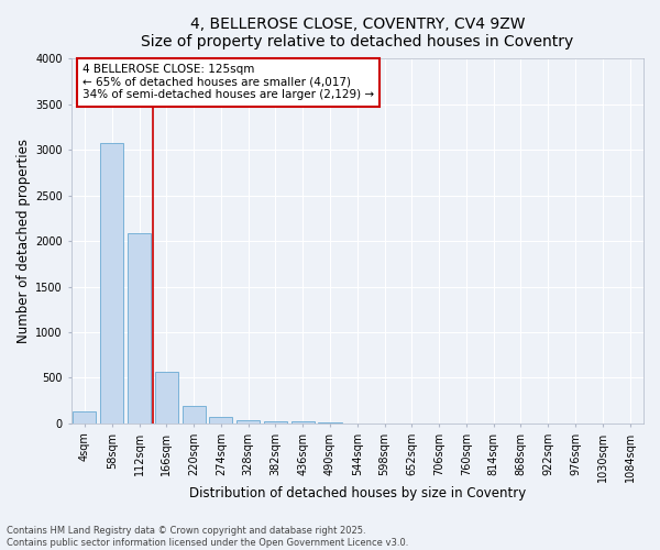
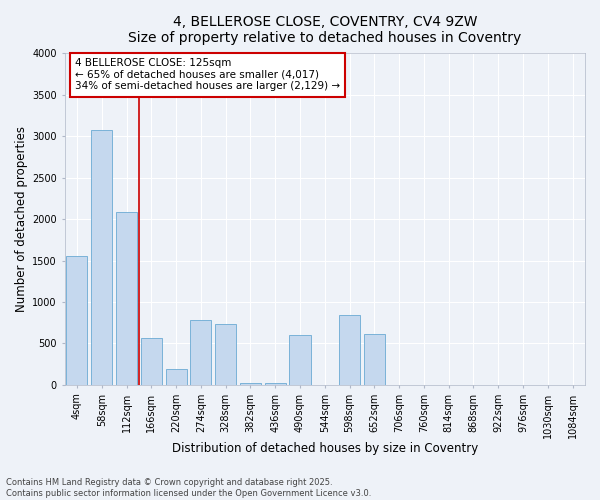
4sqm: 130 -> 1560
274sqm: 70 -> 780
328sqm: 40 -> 740
490sqm: 10 -> 600
598sqm: 0 -> 840
652sqm: 0 -> 620
